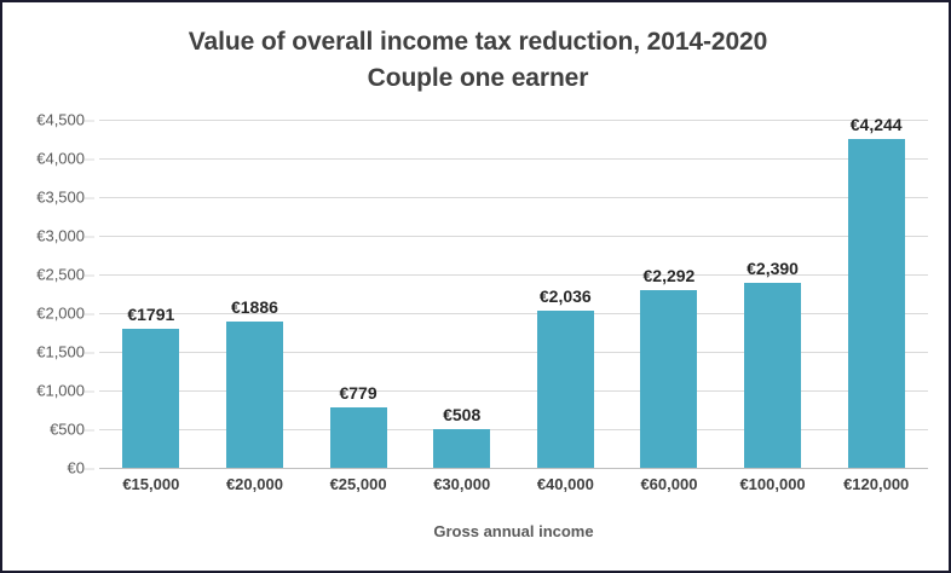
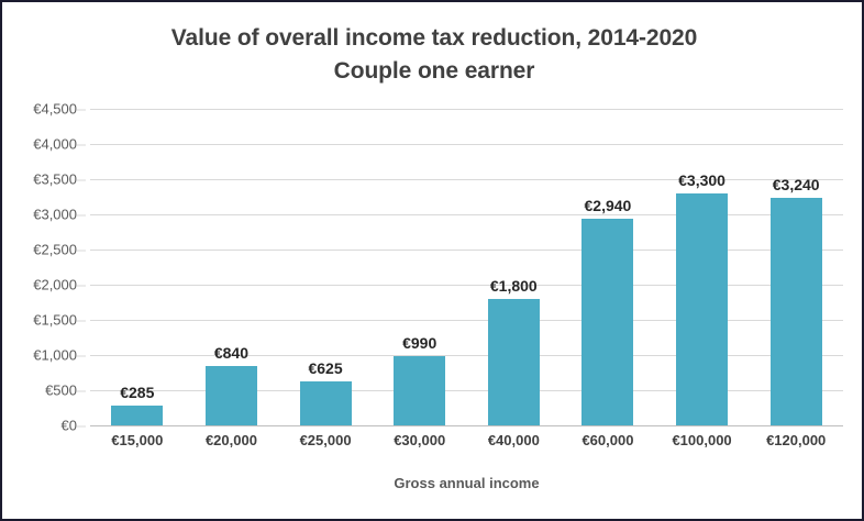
€15,000: €1791 -> €285
€20,000: €1886 -> €840
€25,000: €779 -> €625
€30,000: €508 -> €990
€40,000: €2,036 -> €1,800
€60,000: €2,292 -> €2,940
€100,000: €2,390 -> €3,300
€120,000: €4,244 -> €3,240
